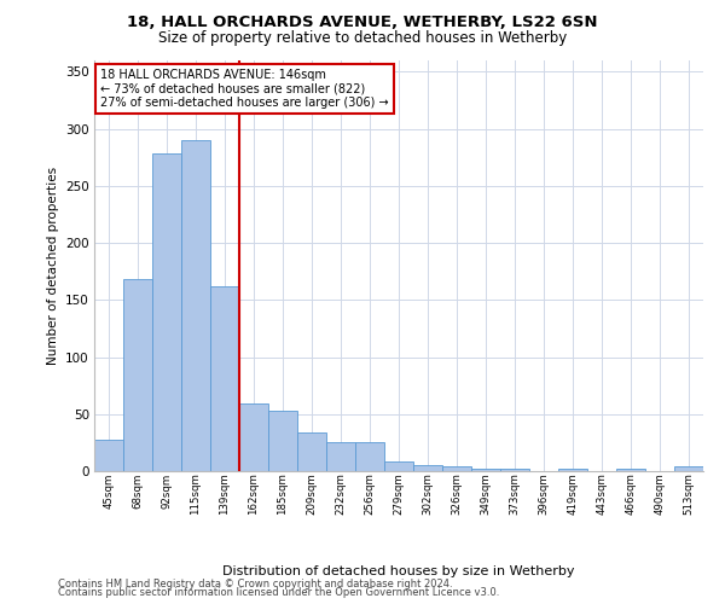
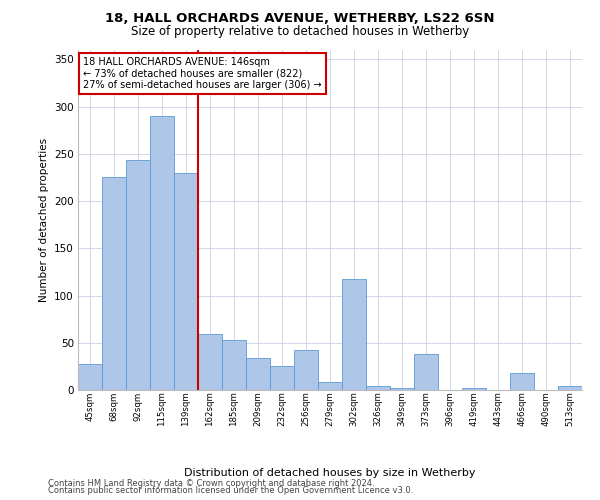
68sqm: 168 -> 226
92sqm: 278 -> 244
139sqm: 162 -> 230
256sqm: 25 -> 42
302sqm: 5 -> 118
373sqm: 2 -> 38
466sqm: 2 -> 18
